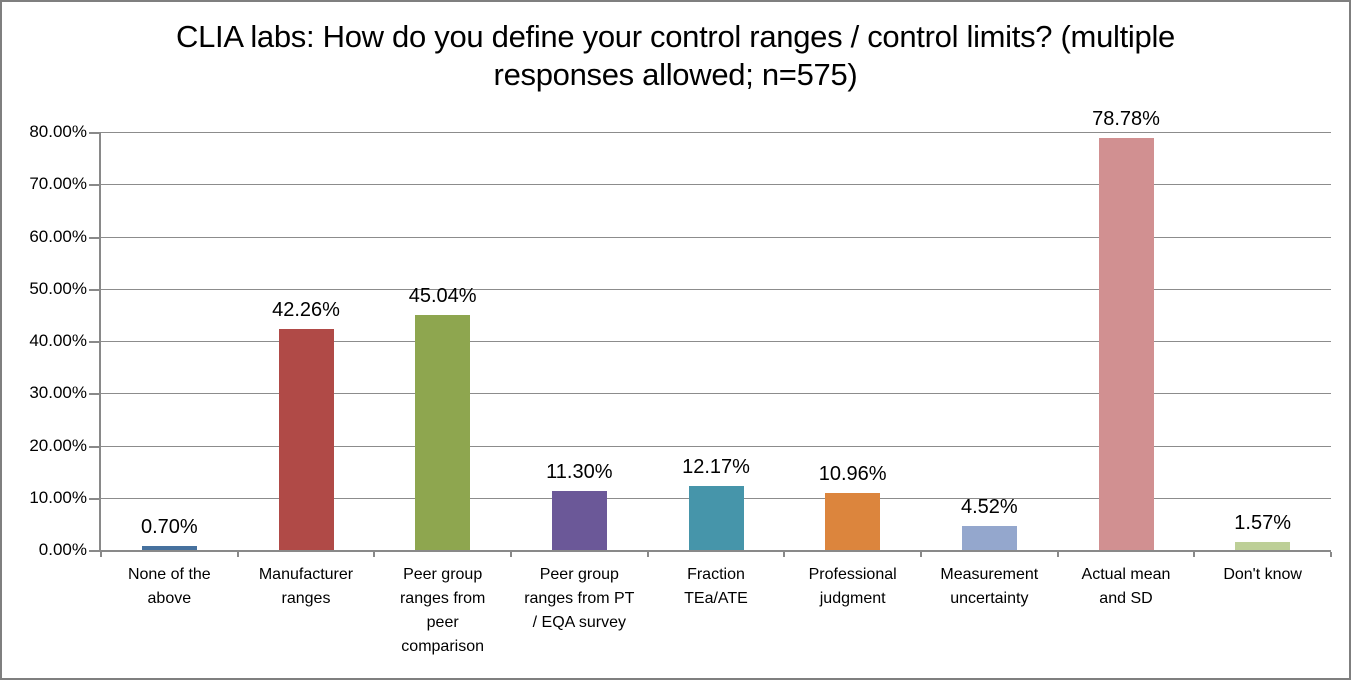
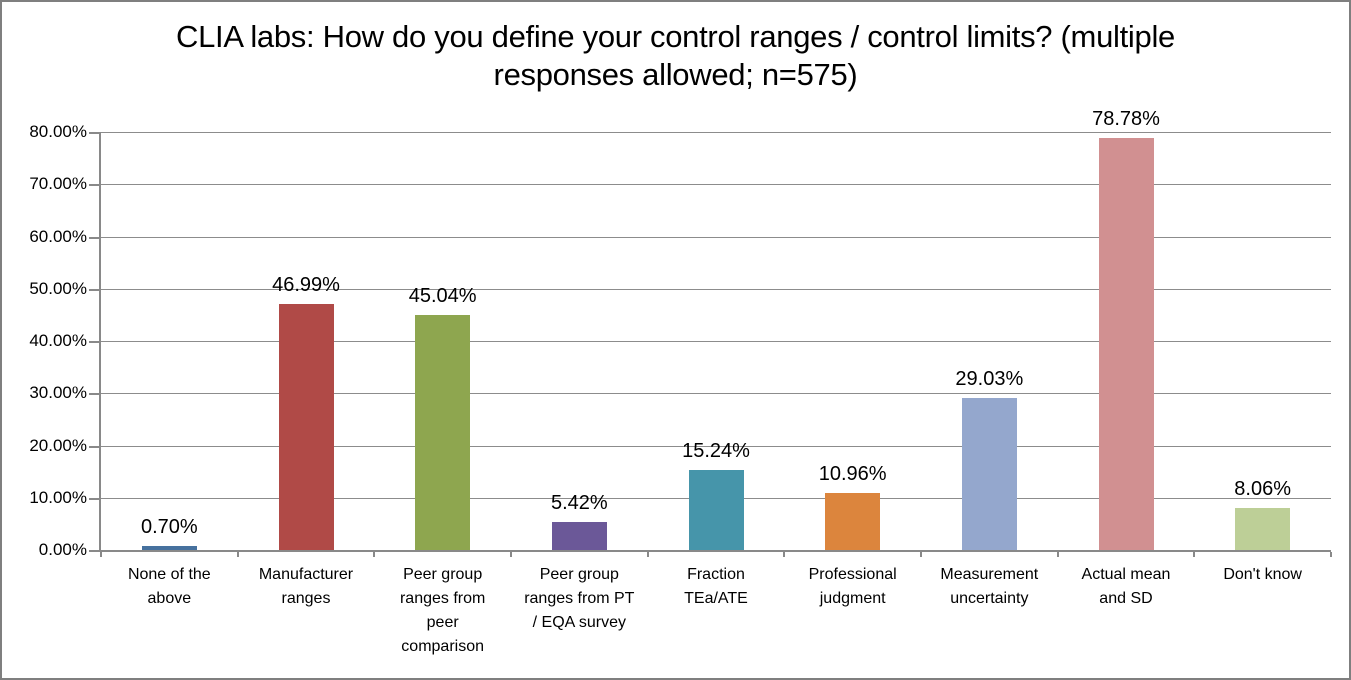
Manufacturer ranges: 42.26% -> 46.99%
Peer group ranges from PT / EQA survey: 11.30% -> 5.42%
Fraction TEa/ATE: 12.17% -> 15.24%
Measurement uncertainty: 4.52% -> 29.03%
Don't know: 1.57% -> 8.06%
